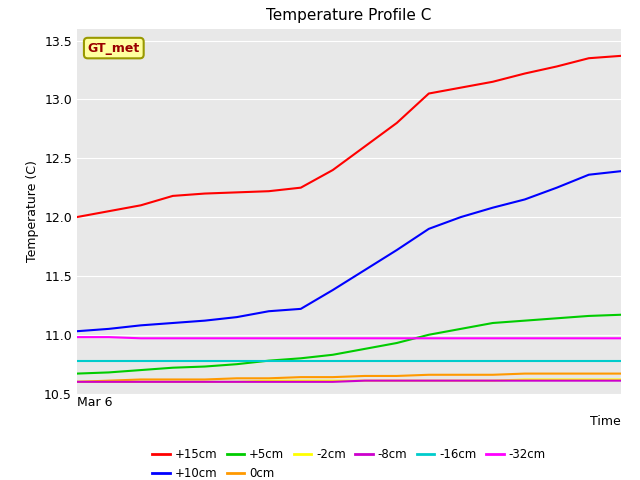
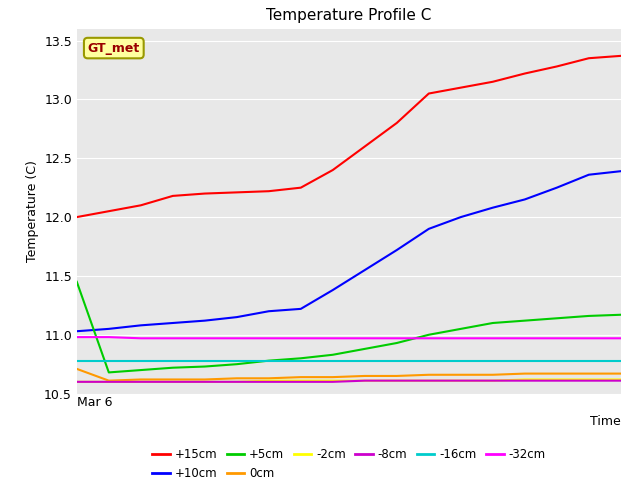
+5cm/Mar 6: 10.67 -> 11.45
0cm/Mar 6: 10.60 -> 10.71
